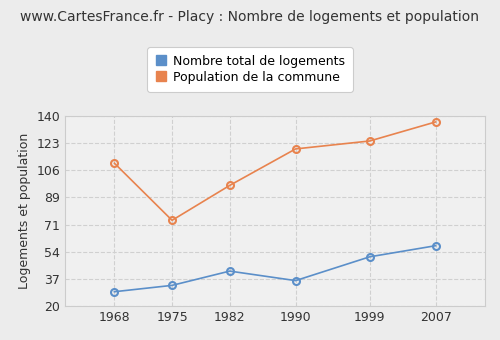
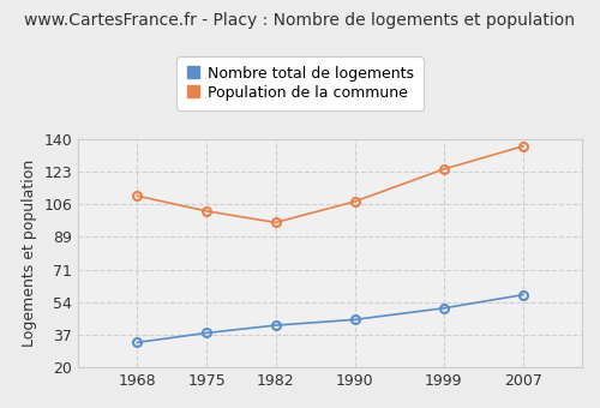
Nombre total de logements/1968: 29 -> 33
Nombre total de logements/1975: 33 -> 38
Population de la commune/1975: 74 -> 102
Nombre total de logements/1990: 36 -> 45
Population de la commune/1990: 119 -> 107
